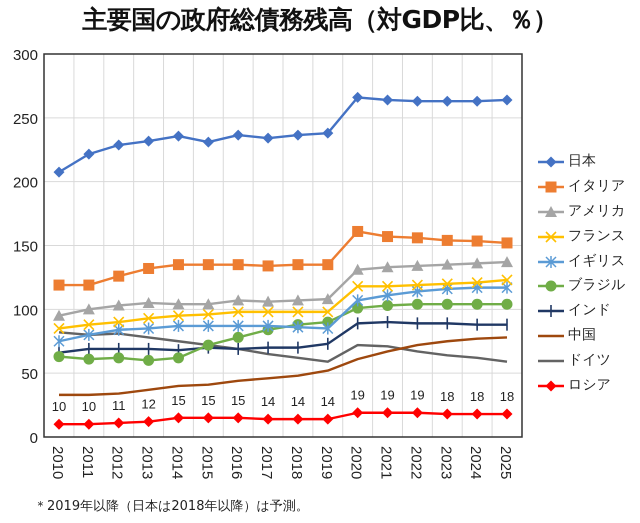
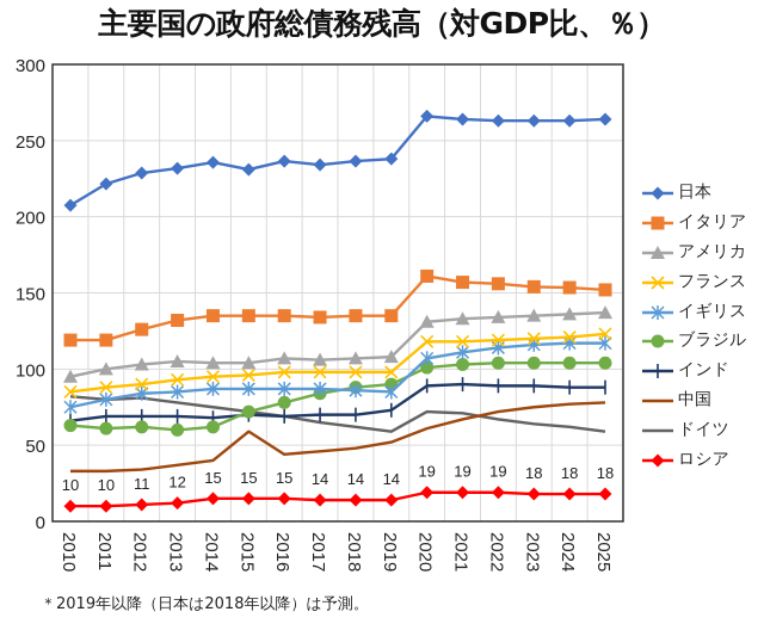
中国/2015: 41 -> 59
